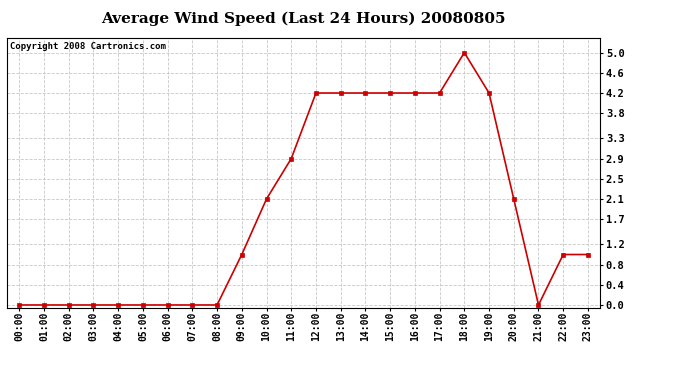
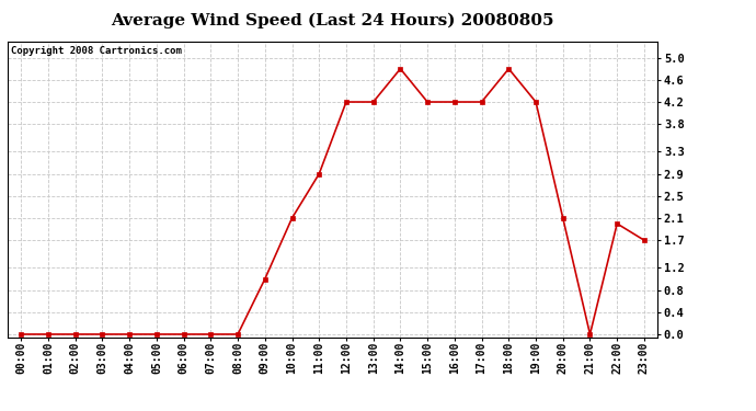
14:00: 4.2 -> 4.8
18:00: 5.0 -> 4.8
22:00: 1.0 -> 2.0
23:00: 1.0 -> 1.7
